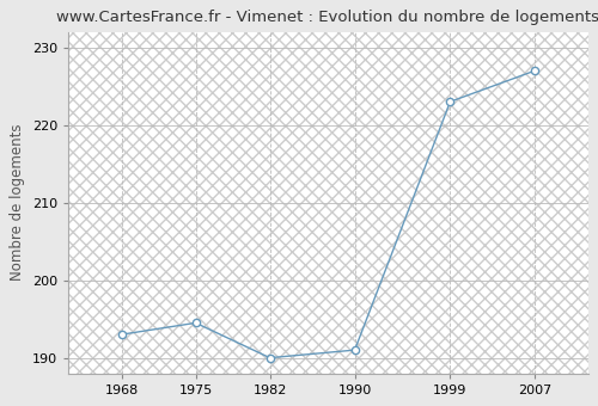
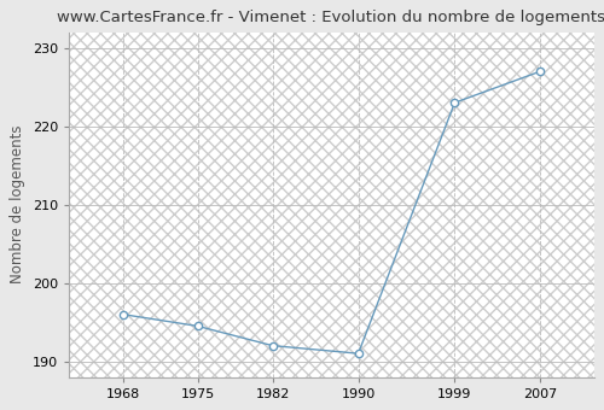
1968: 193.0 -> 196.0
1982: 190.0 -> 192.0
